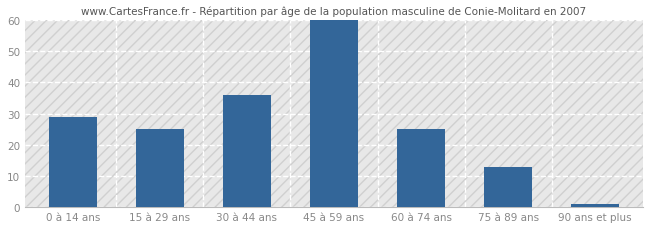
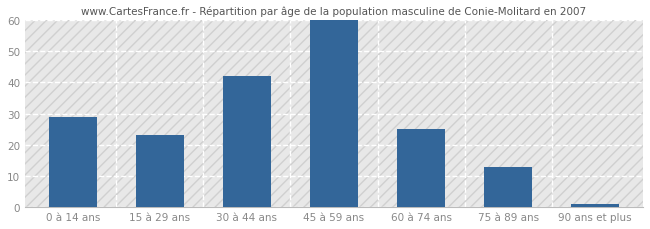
15 à 29 ans: 25 -> 23
30 à 44 ans: 36 -> 42
